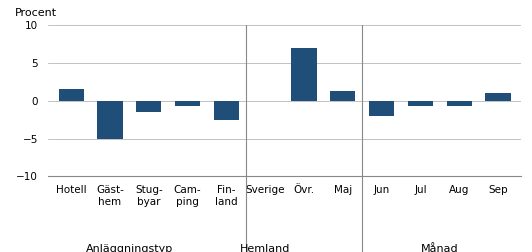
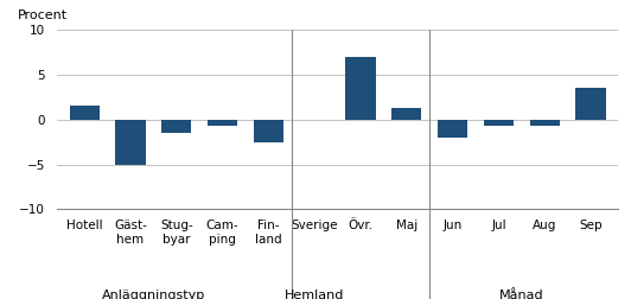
Sep: 1.0 -> 3.5
